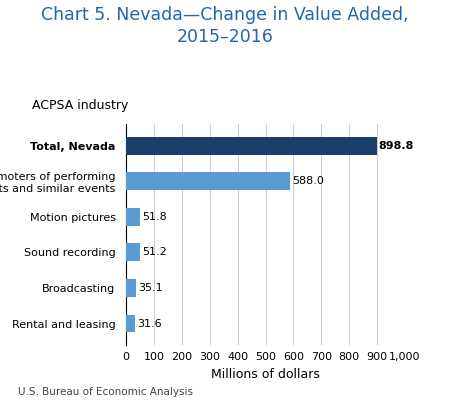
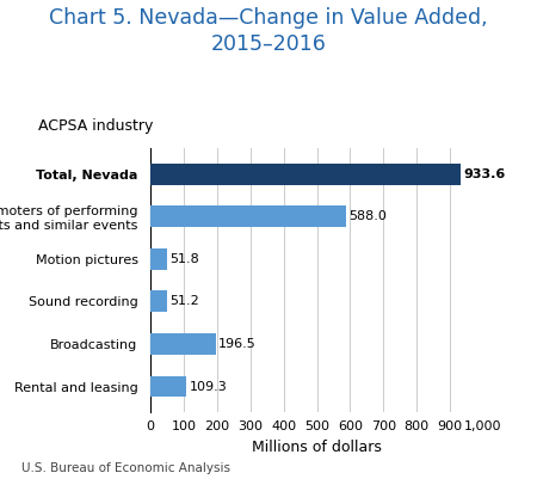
Total, Nevada: 898.8 -> 933.6
Broadcasting: 35.1 -> 196.5
Rental and leasing: 31.6 -> 109.3
